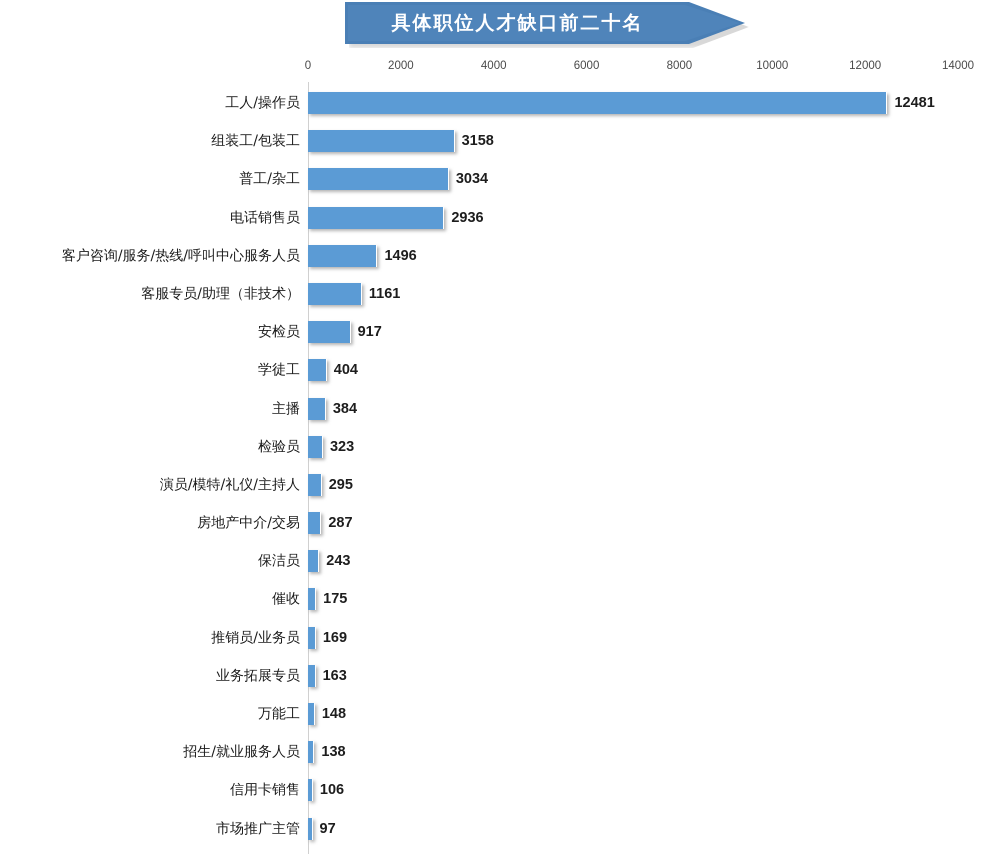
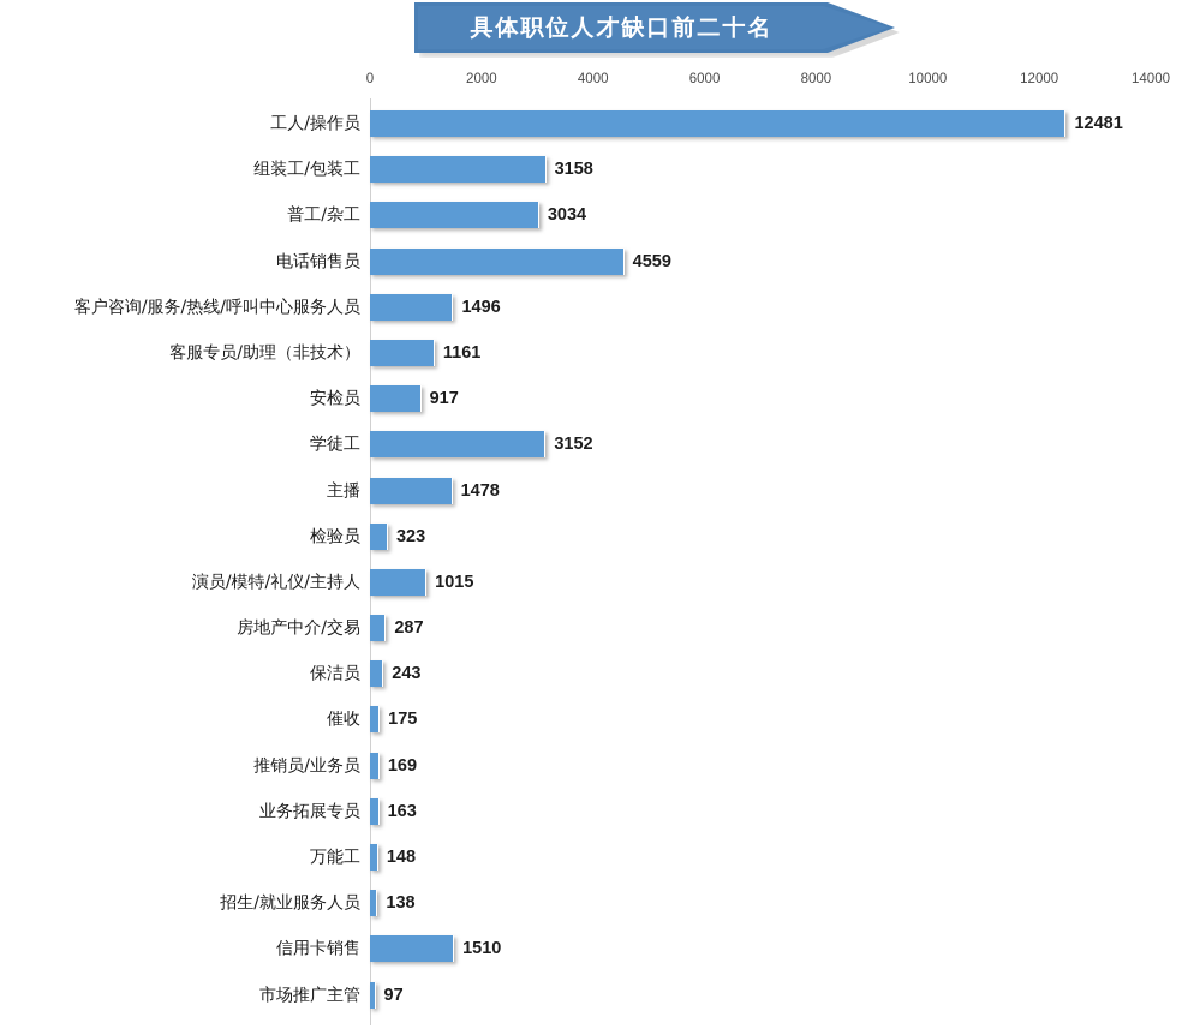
电话销售员: 2936 -> 4559
学徒工: 404 -> 3152
主播: 384 -> 1478
演员/模特/礼仪/主持人: 295 -> 1015
信用卡销售: 106 -> 1510
